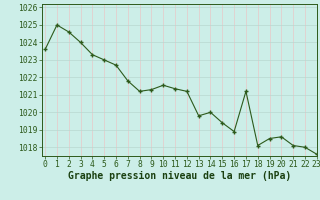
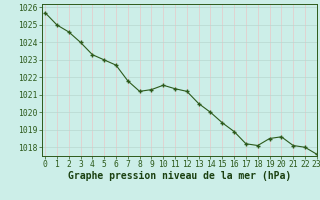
0: 1023.6 -> 1025.7
13: 1019.8 -> 1020.5
17: 1021.2 -> 1018.2
